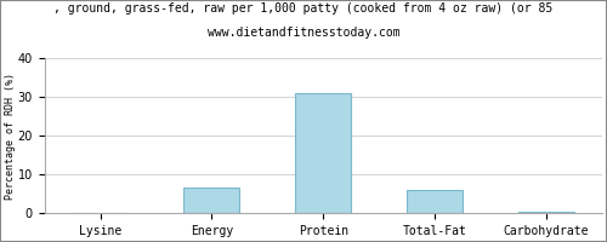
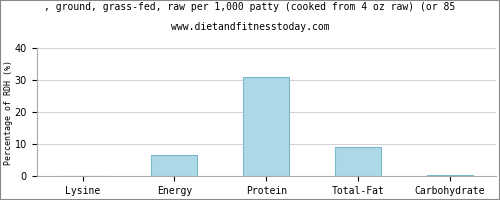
Total-Fat: 6.0 -> 9.0
